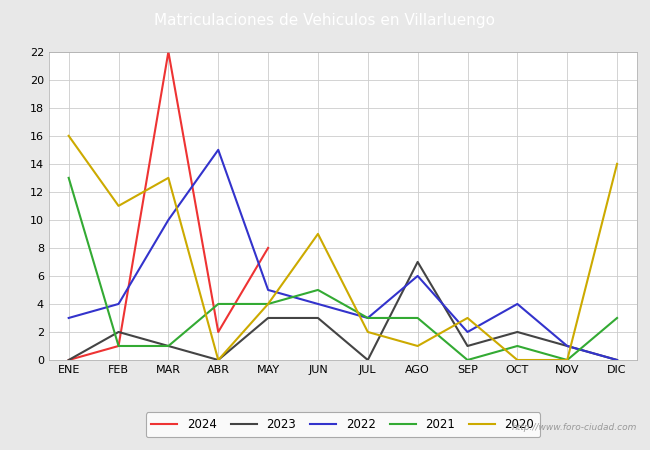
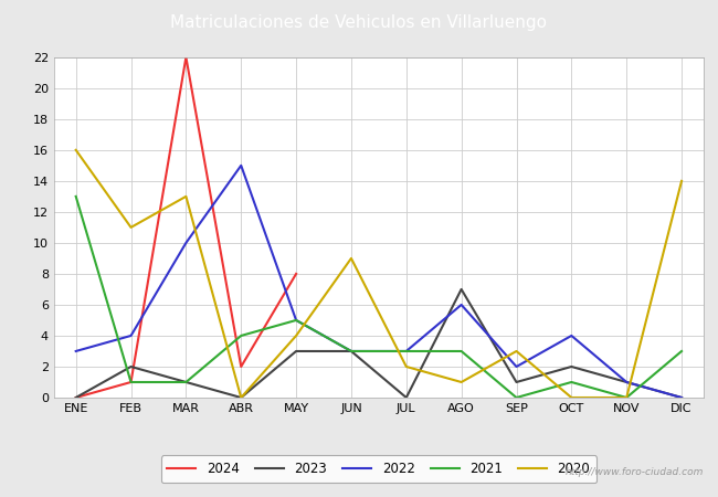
2021/MAY: 4 -> 5
2022/JUN: 4 -> 3
2021/JUN: 5 -> 3
